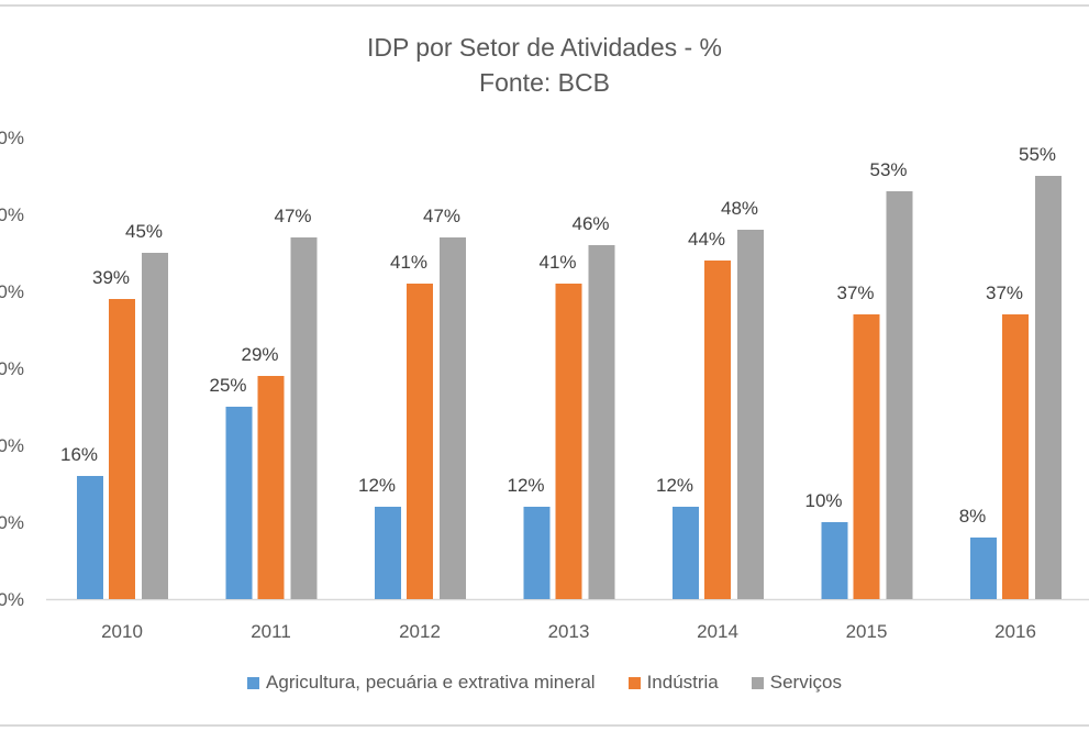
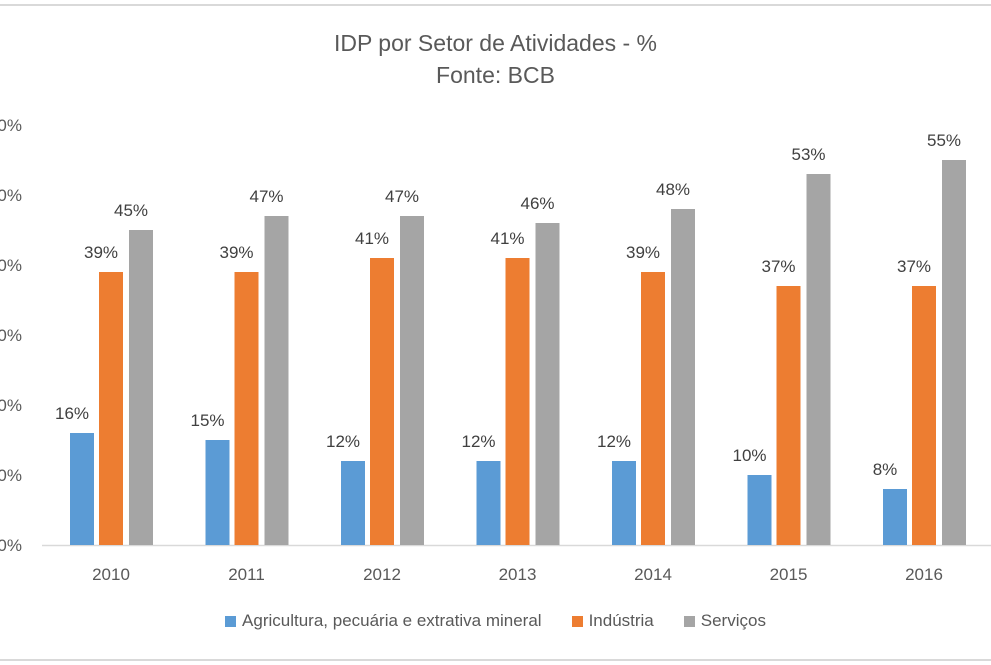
Agricultura, pecuária e extrativa mineral/2011: 25% -> 15%
Indústria/2011: 29% -> 39%
Indústria/2014: 44% -> 39%
